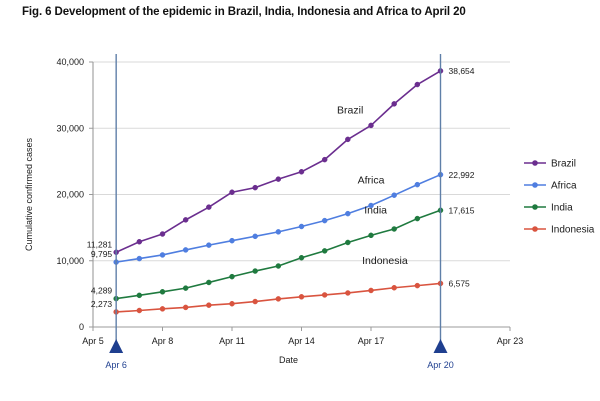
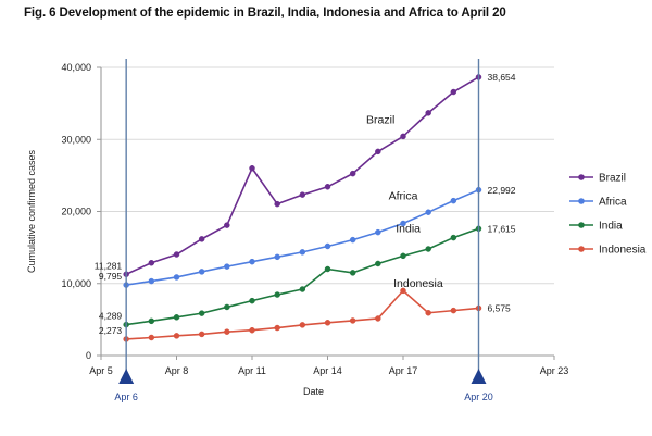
Brazil/Apr 11: 20000 -> 26000
India/Apr 14: 10000 -> 12000
Indonesia/Apr 17: 6000 -> 9000
